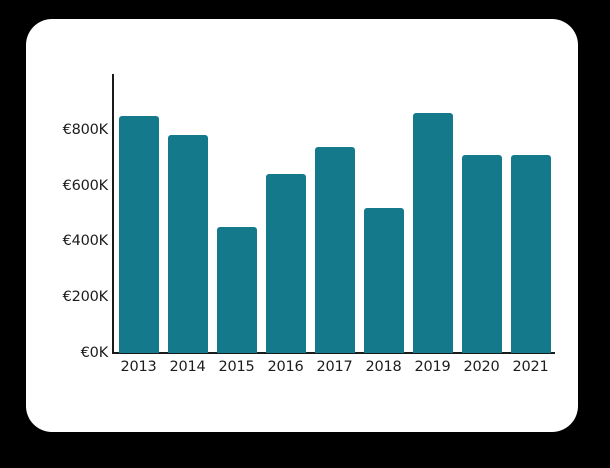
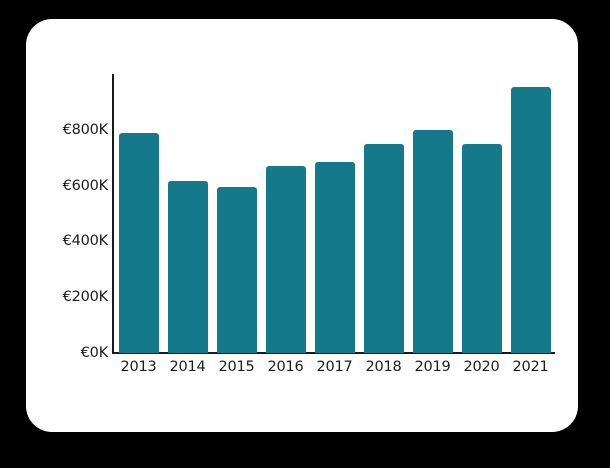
2013: €850K -> €790K
2014: €780K -> €620K
2015: €450K -> €600K
2016: €640K -> €670K
2017: €740K -> €680K
2018: €520K -> €750K
2019: €860K -> €800K
2020: €710K -> €750K
2021: €710K -> €960K
